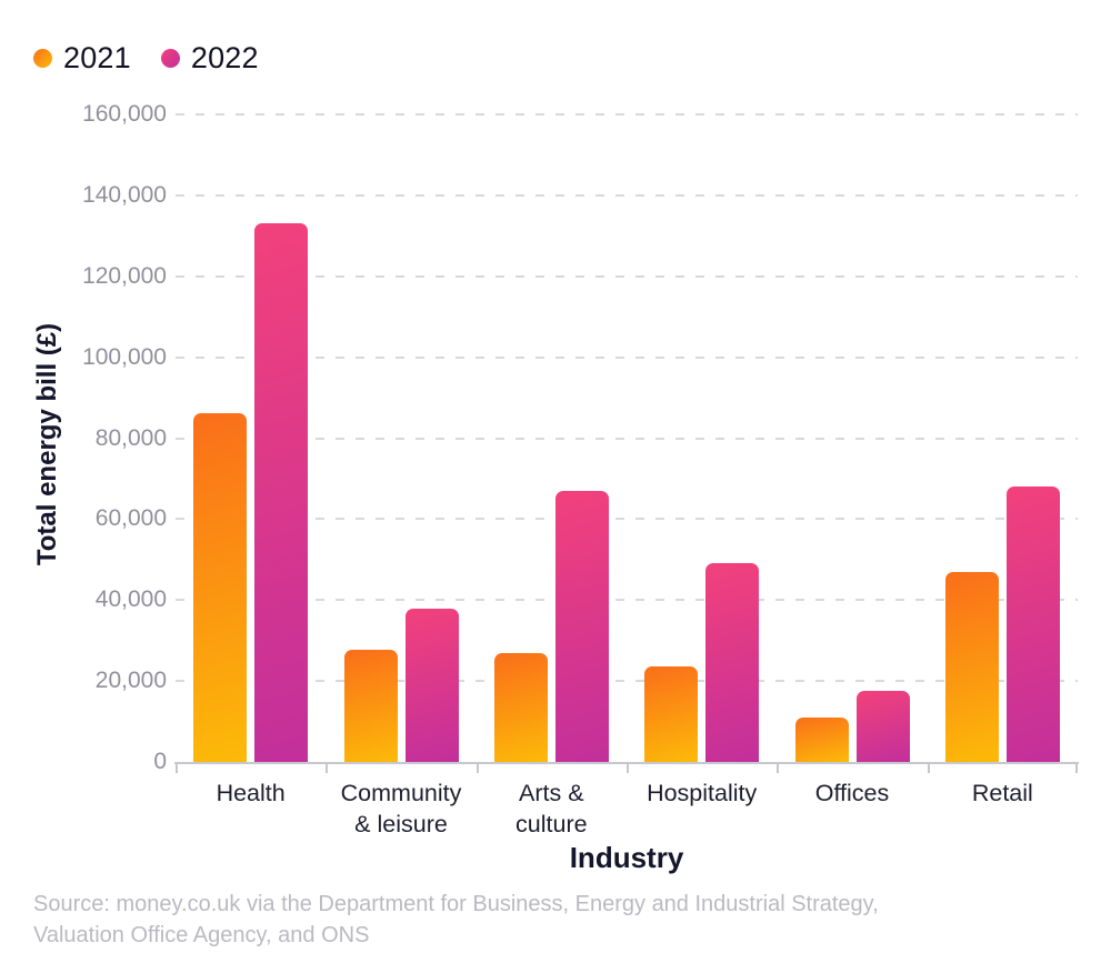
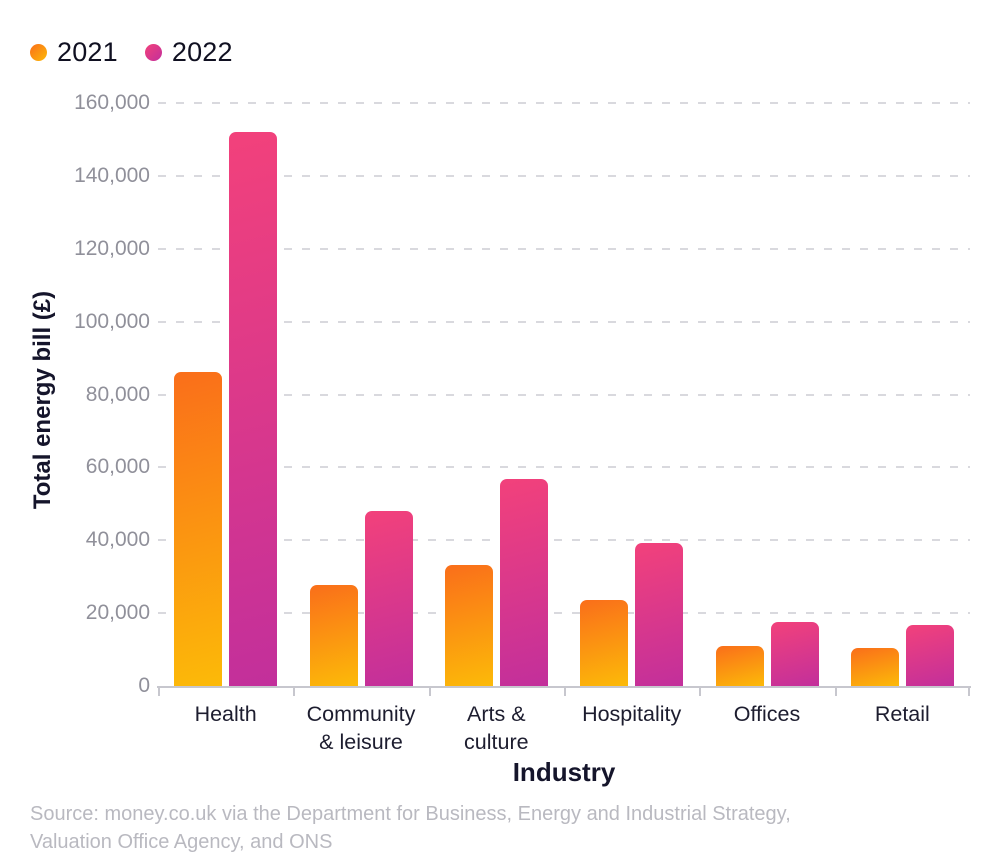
2022/Health: 133000 -> 152000
2022/Community & leisure: 38000 -> 48000
2021/Arts & culture: 27000 -> 33000
2022/Arts & culture: 67000 -> 57000
2022/Hospitality: 49000 -> 39000
2021/Retail: 47000 -> 10000
2022/Retail: 68000 -> 17000
